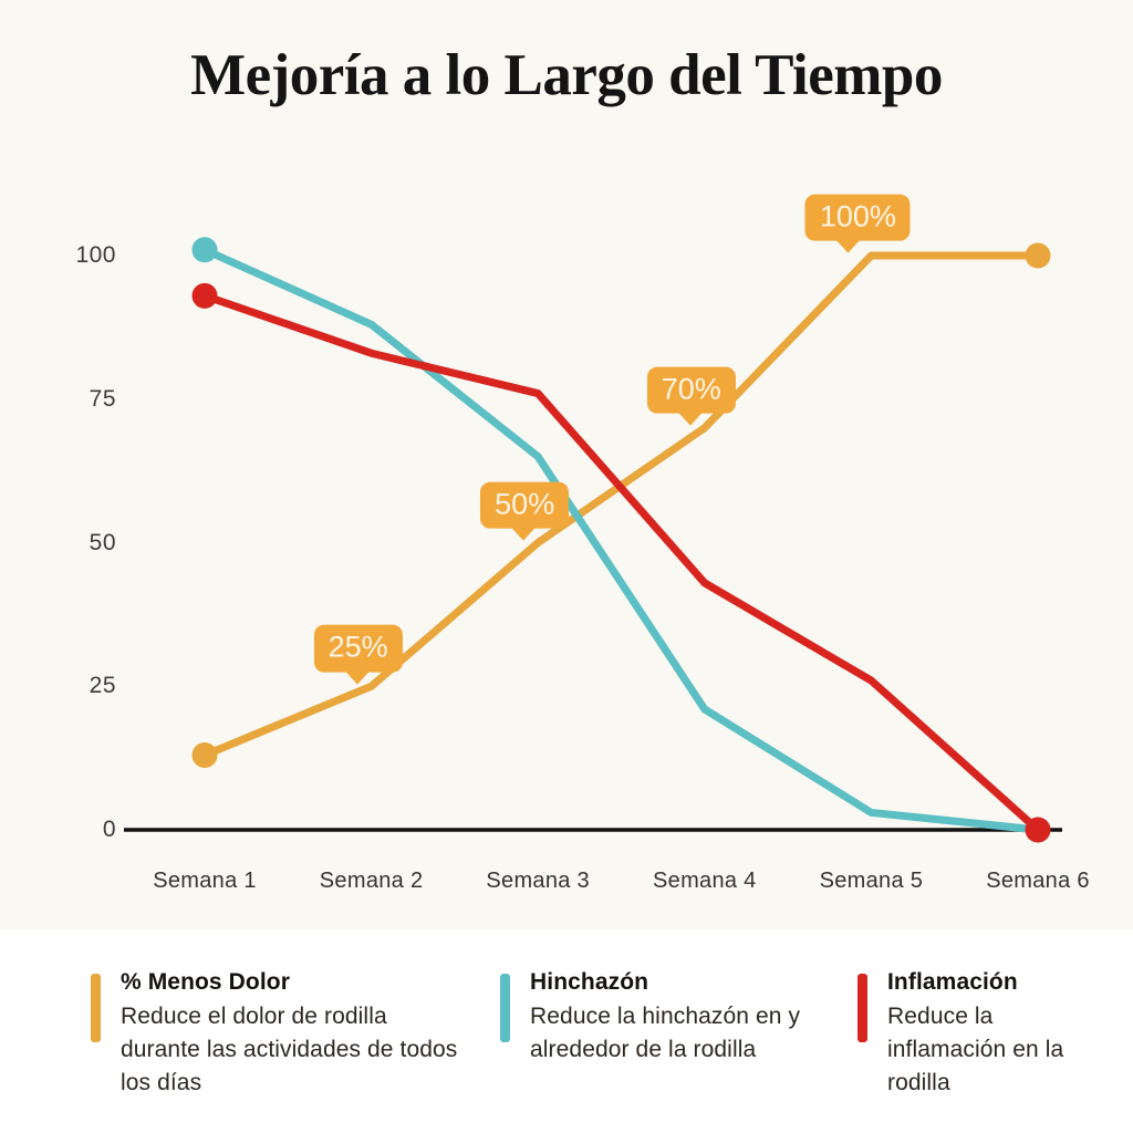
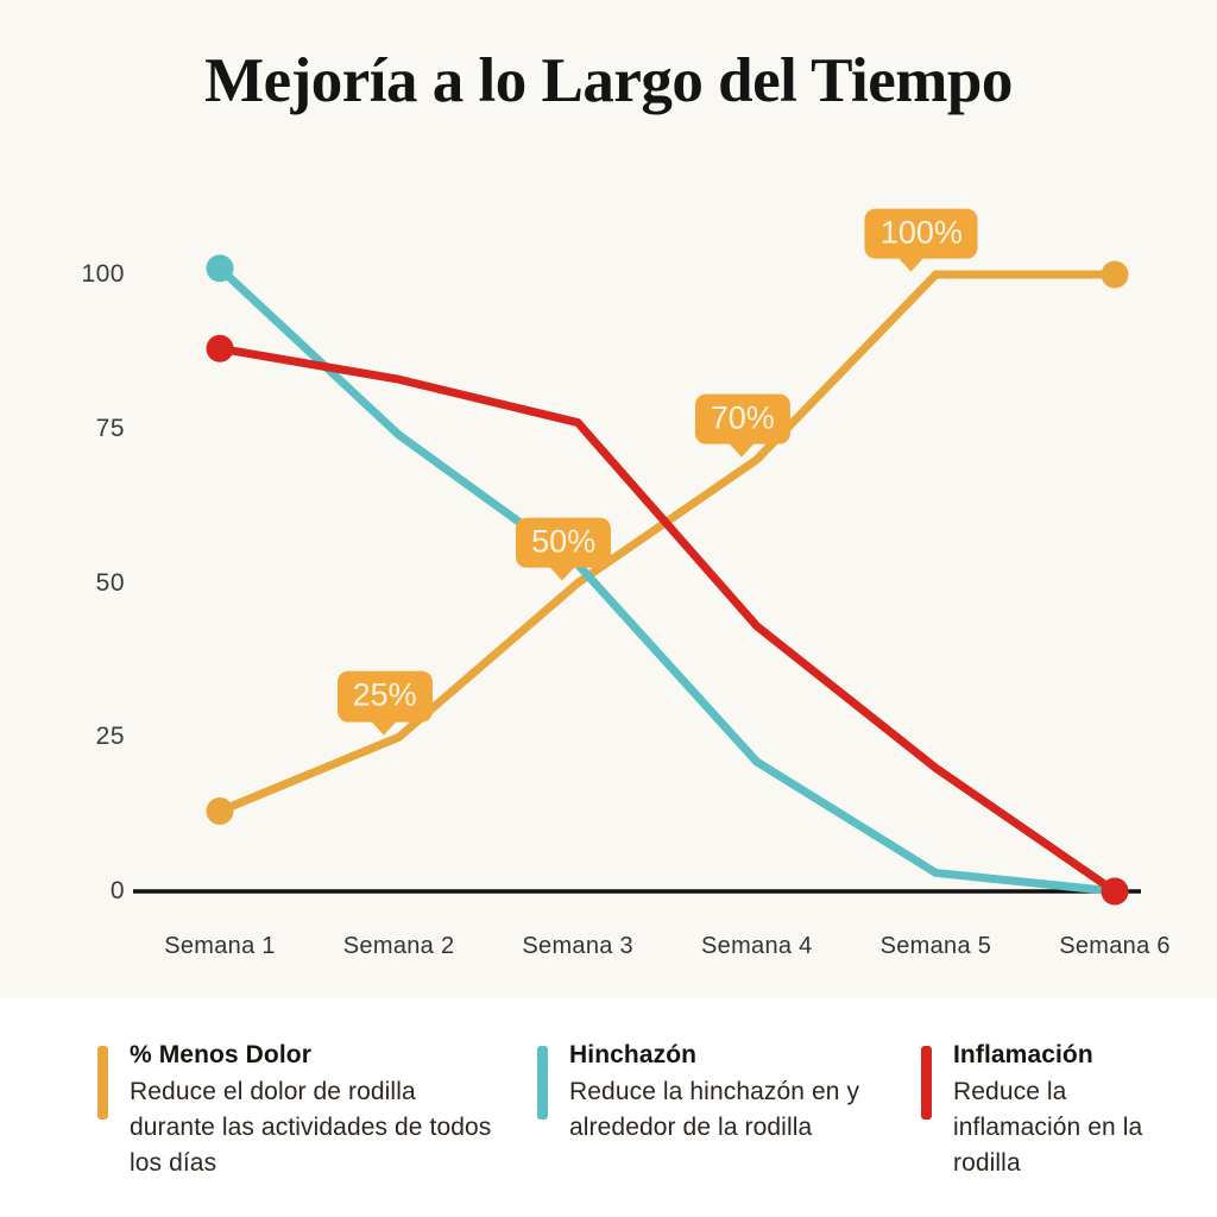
Inflamación/Semana 1: 93 -> 88
Hinchazón/Semana 2: 88 -> 74
Hinchazón/Semana 3: 65 -> 53
Inflamación/Semana 5: 26 -> 20
